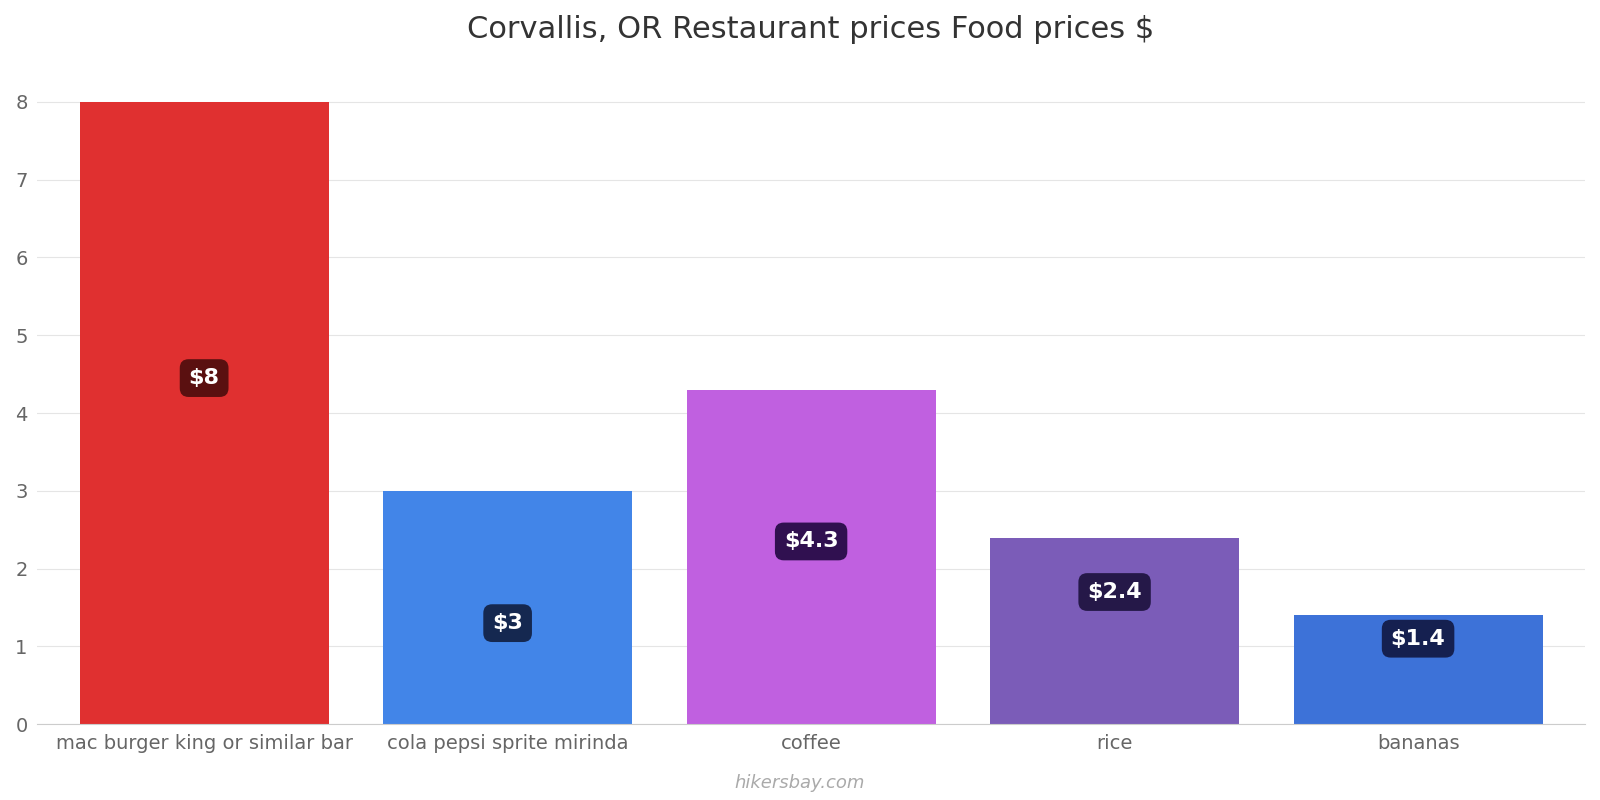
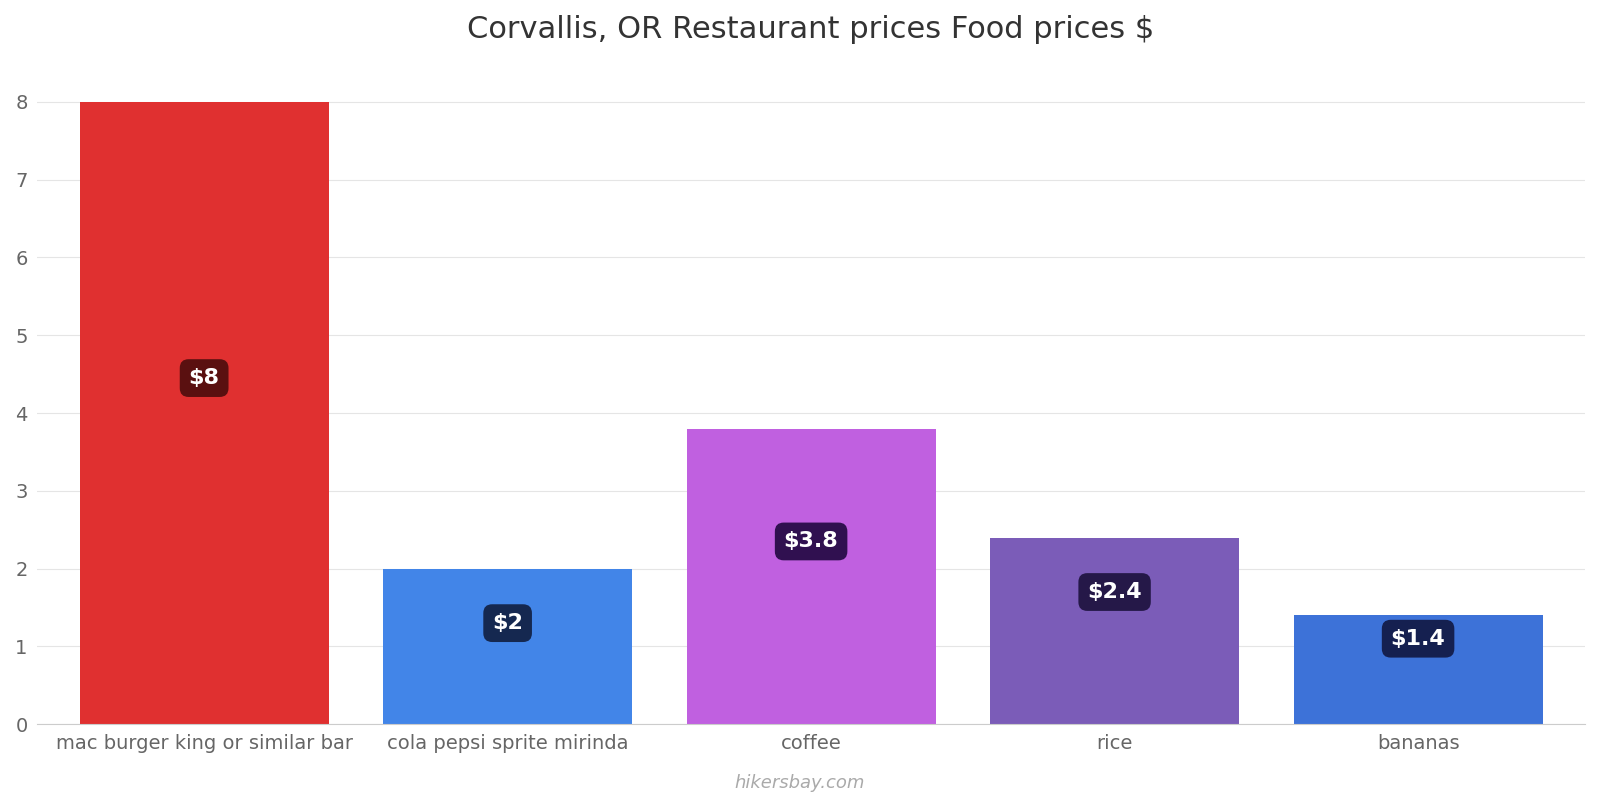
cola pepsi sprite mirinda: $3 -> $2
coffee: $4.3 -> $3.8
